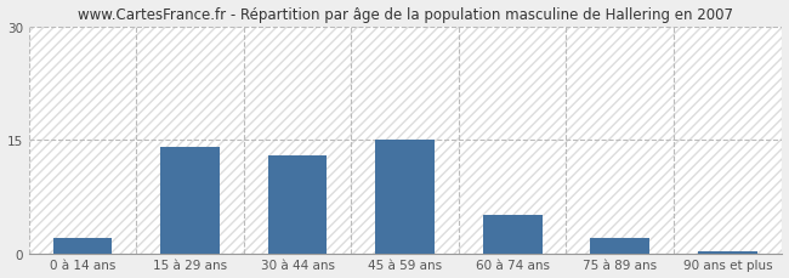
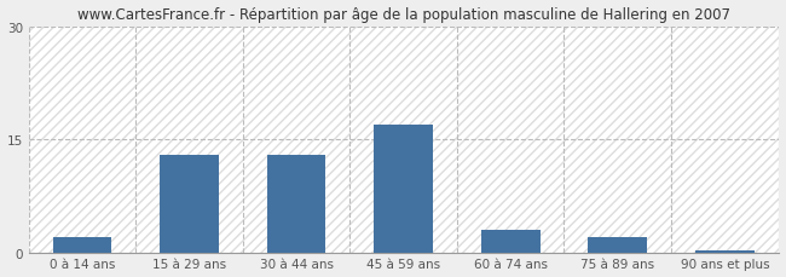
15 à 29 ans: 14.0 -> 13.0
45 à 59 ans: 15.0 -> 17.0
60 à 74 ans: 5.0 -> 3.0
